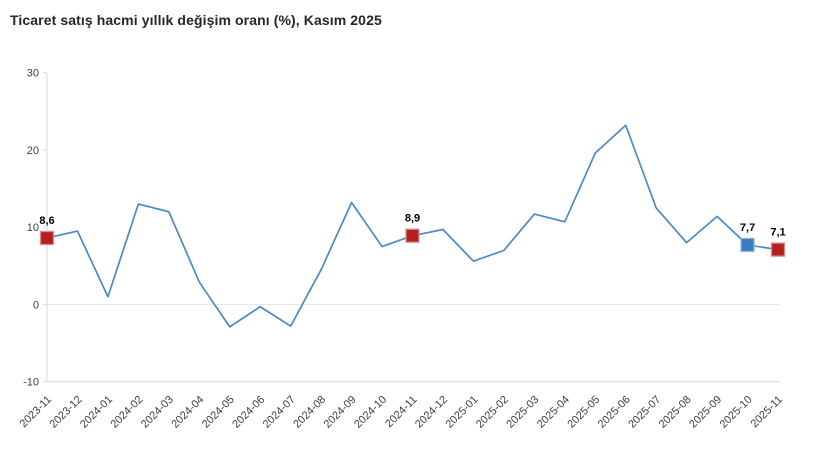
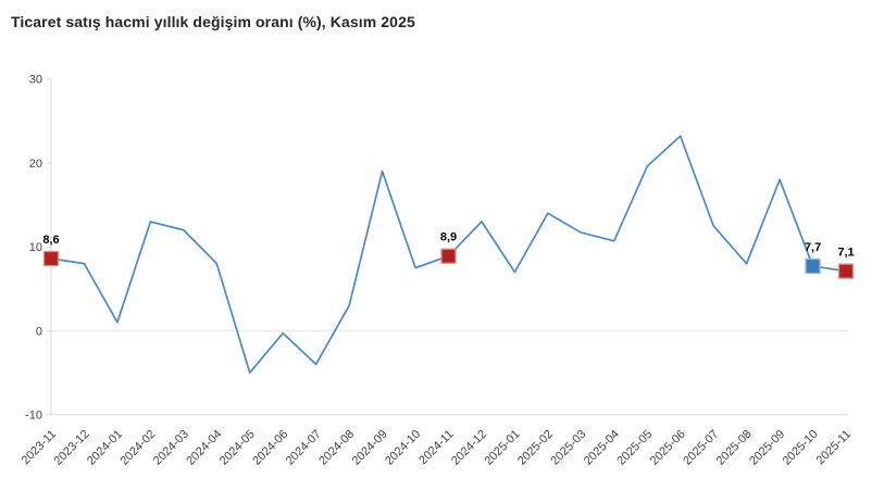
2023-12: 10 -> 8
2024-04: 3 -> 8
2024-05: -3 -> -5
2024-07: -3 -> -4
2024-08: 4 -> 3
2024-09: 13 -> 19
2024-12: 10 -> 13
2025-01: 6 -> 7
2025-02: 7 -> 14
2025-09: 11 -> 18
